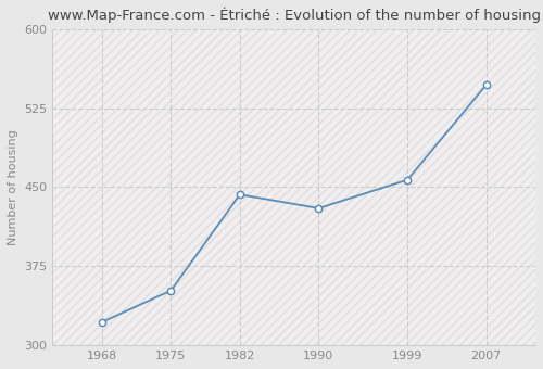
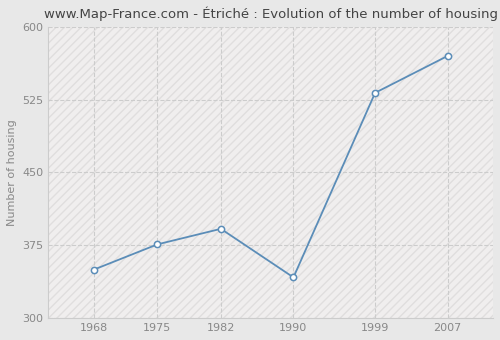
1968: 322 -> 350
1975: 352 -> 376
1982: 443 -> 392
1990: 430 -> 342
1999: 457 -> 532
2007: 547 -> 570
